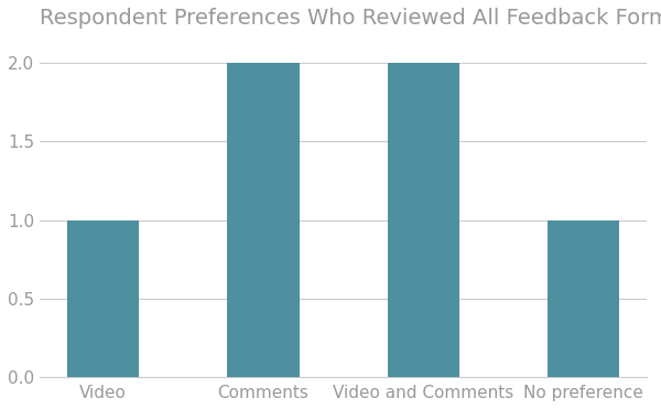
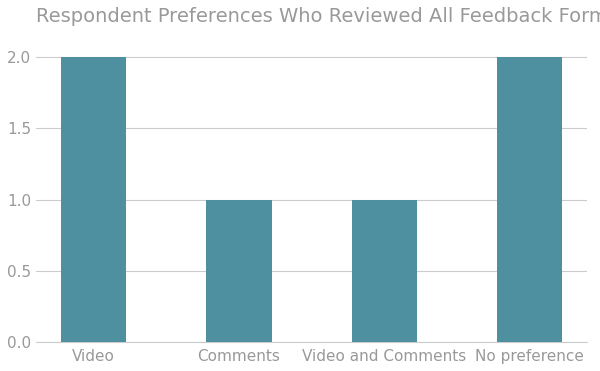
Video: 1 -> 2
Comments: 2 -> 1
Video and Comments: 2 -> 1
No preference: 1 -> 2
